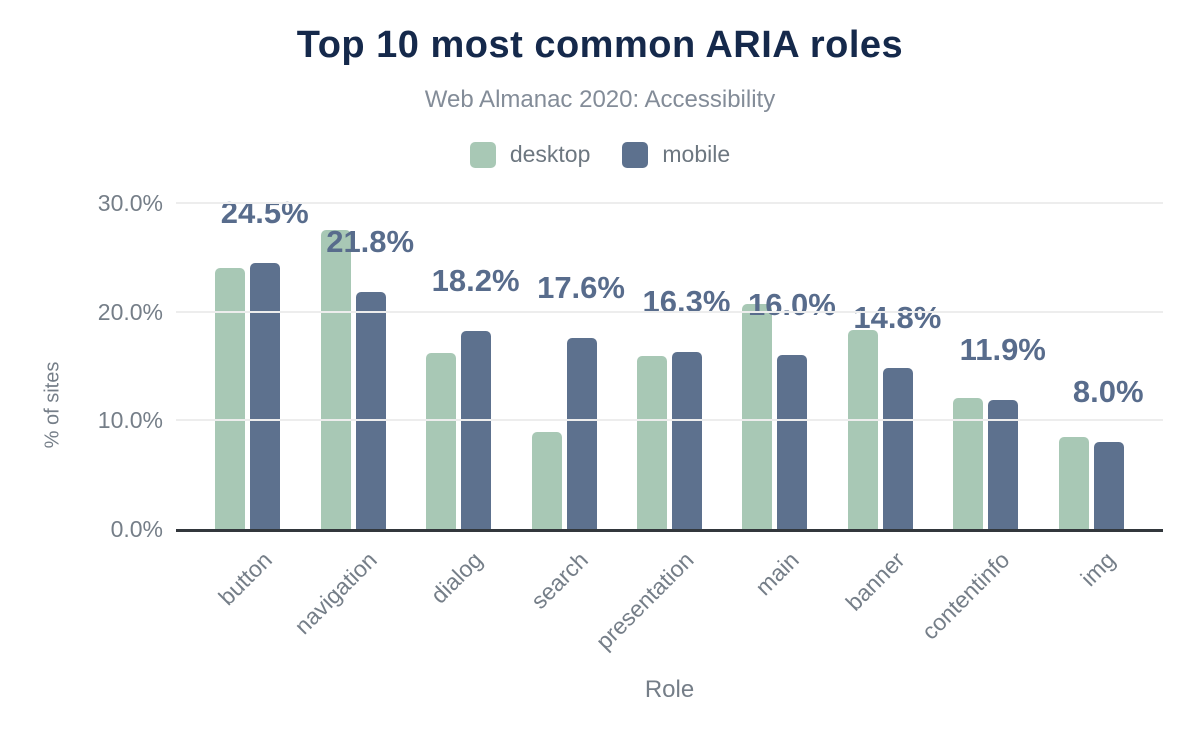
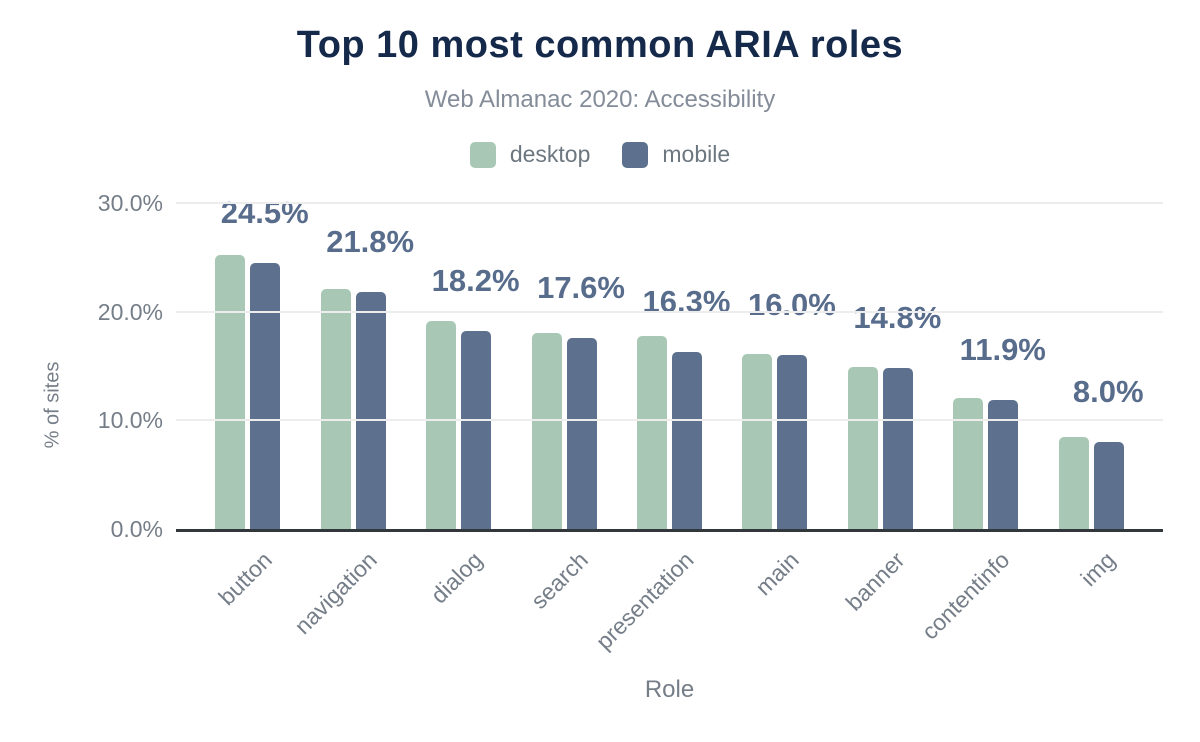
desktop/button: 24.0% -> 25.2%
desktop/navigation: 27.5% -> 22.1%
desktop/dialog: 16.2% -> 19.1%
desktop/search: 8.9% -> 18.0%
desktop/presentation: 15.9% -> 17.8%
desktop/main: 20.7% -> 16.1%
desktop/banner: 18.3% -> 14.9%
